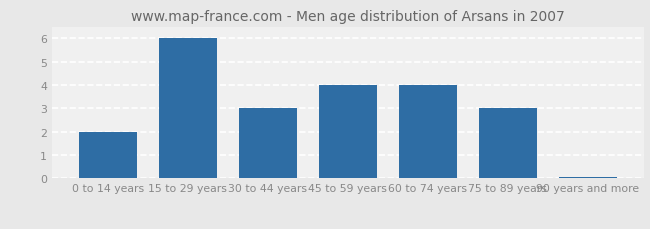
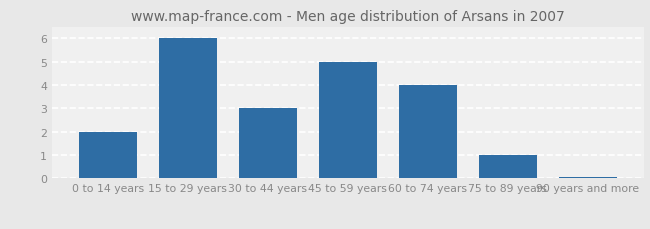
45 to 59 years: 4.00 -> 5.00
75 to 89 years: 3.00 -> 1.00
